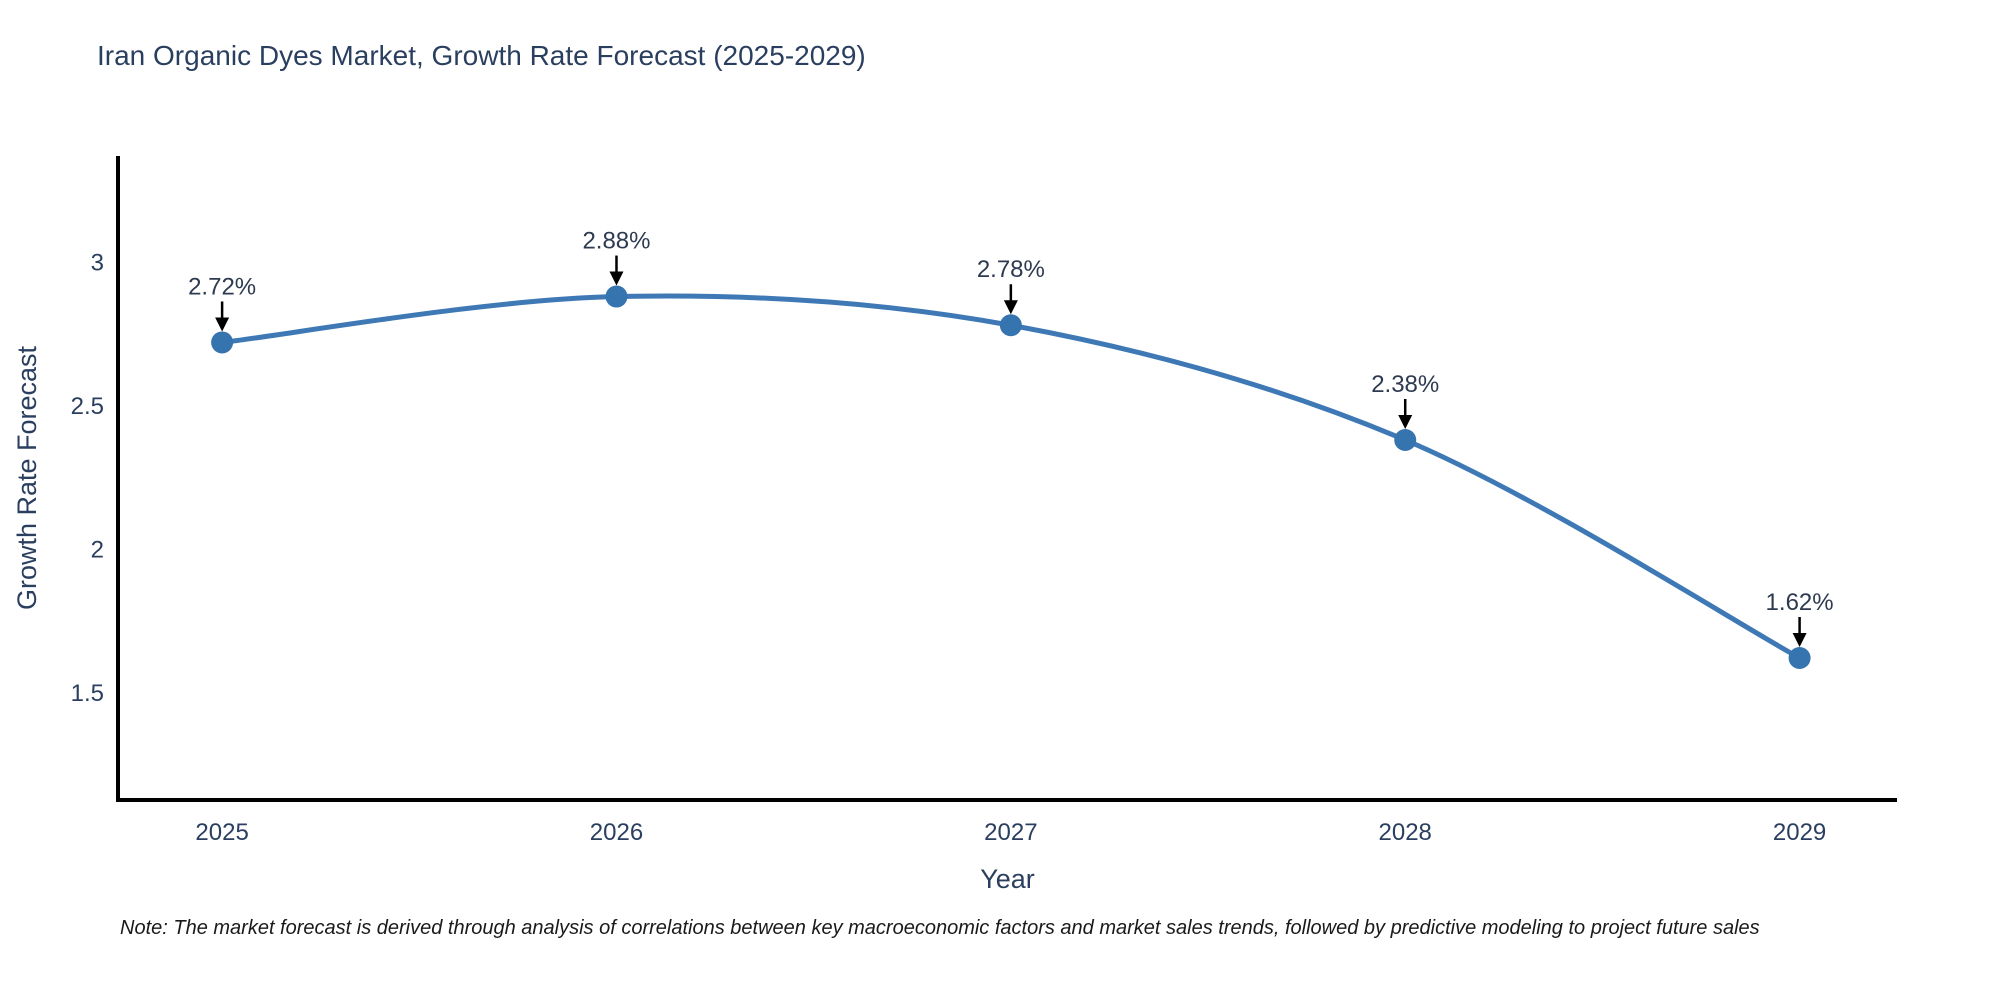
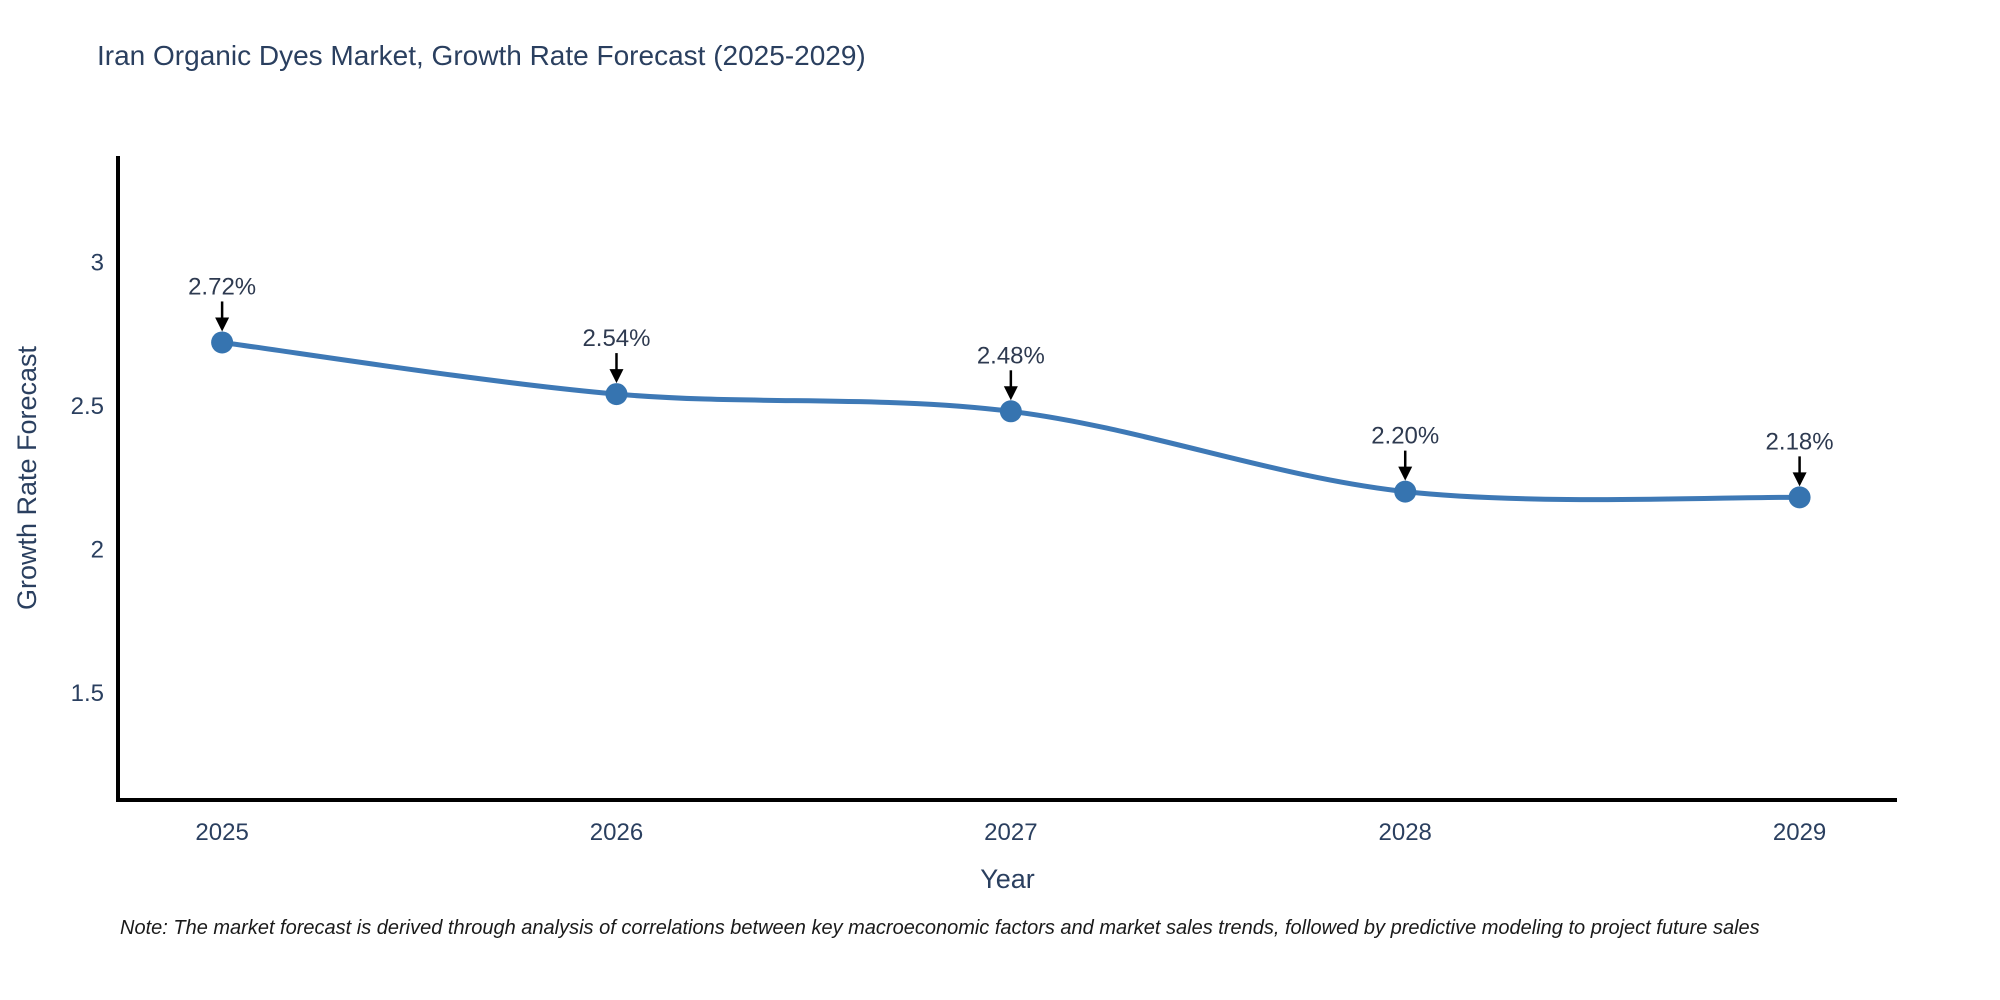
2026: 2.88% -> 2.54%
2027: 2.78% -> 2.48%
2028: 2.38% -> 2.20%
2029: 1.62% -> 2.18%
